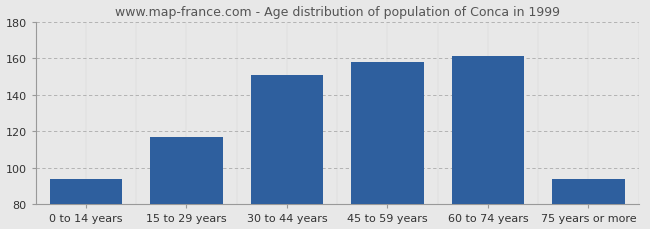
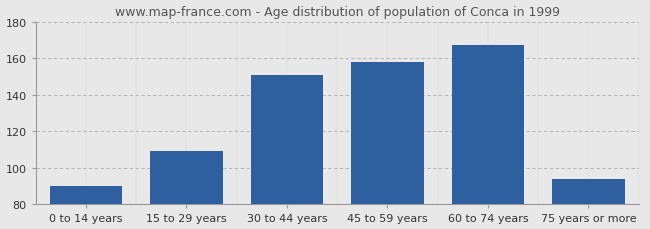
0 to 14 years: 94 -> 90
15 to 29 years: 117 -> 109
60 to 74 years: 161 -> 167
